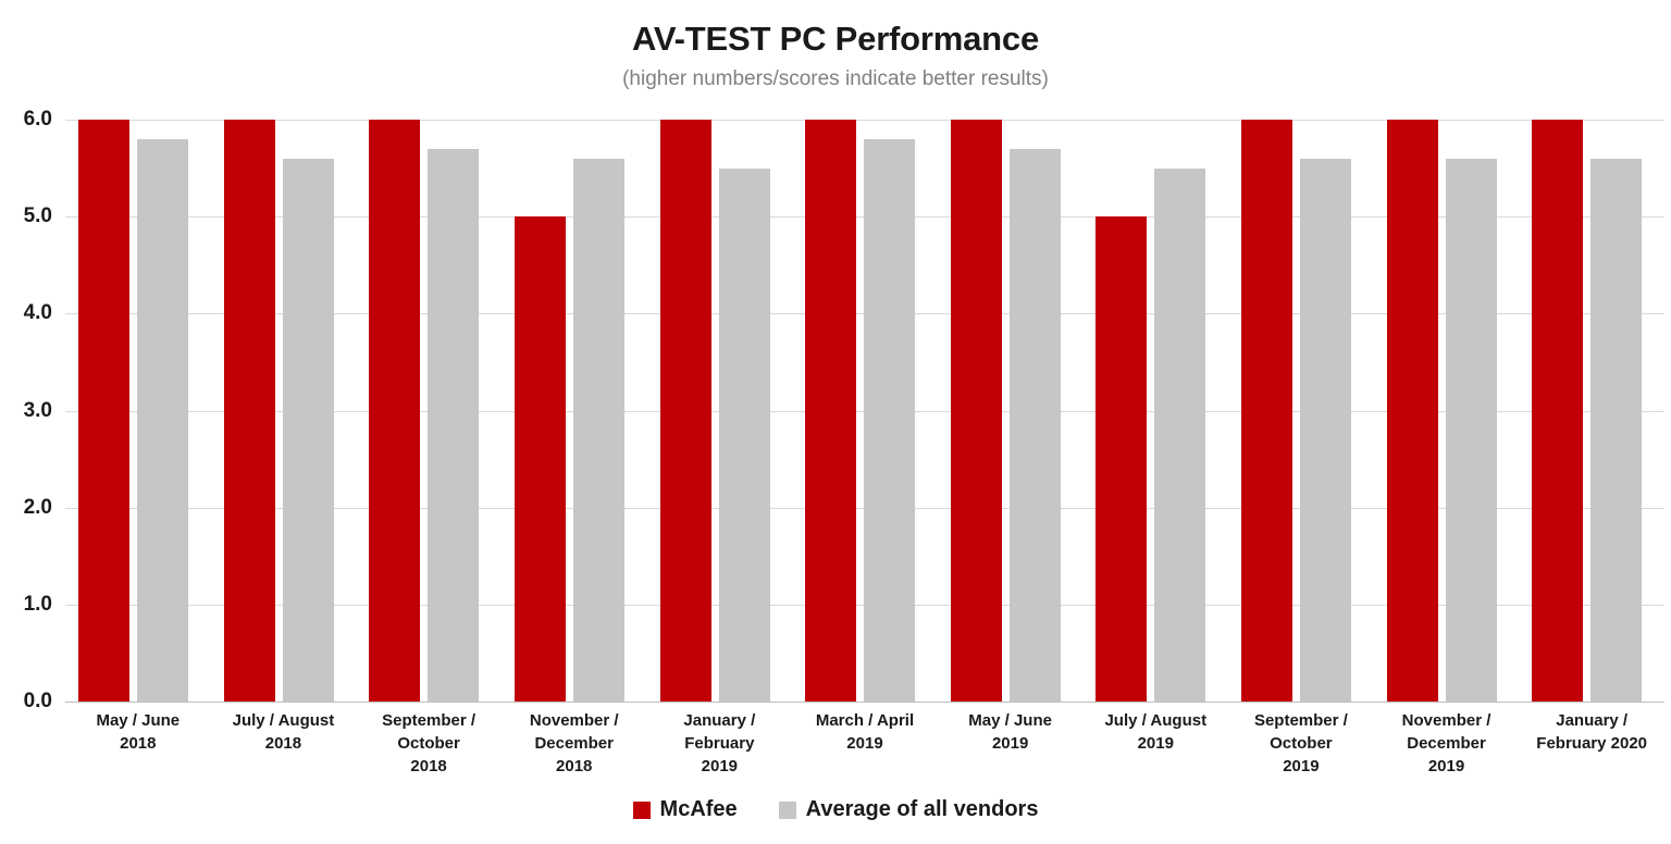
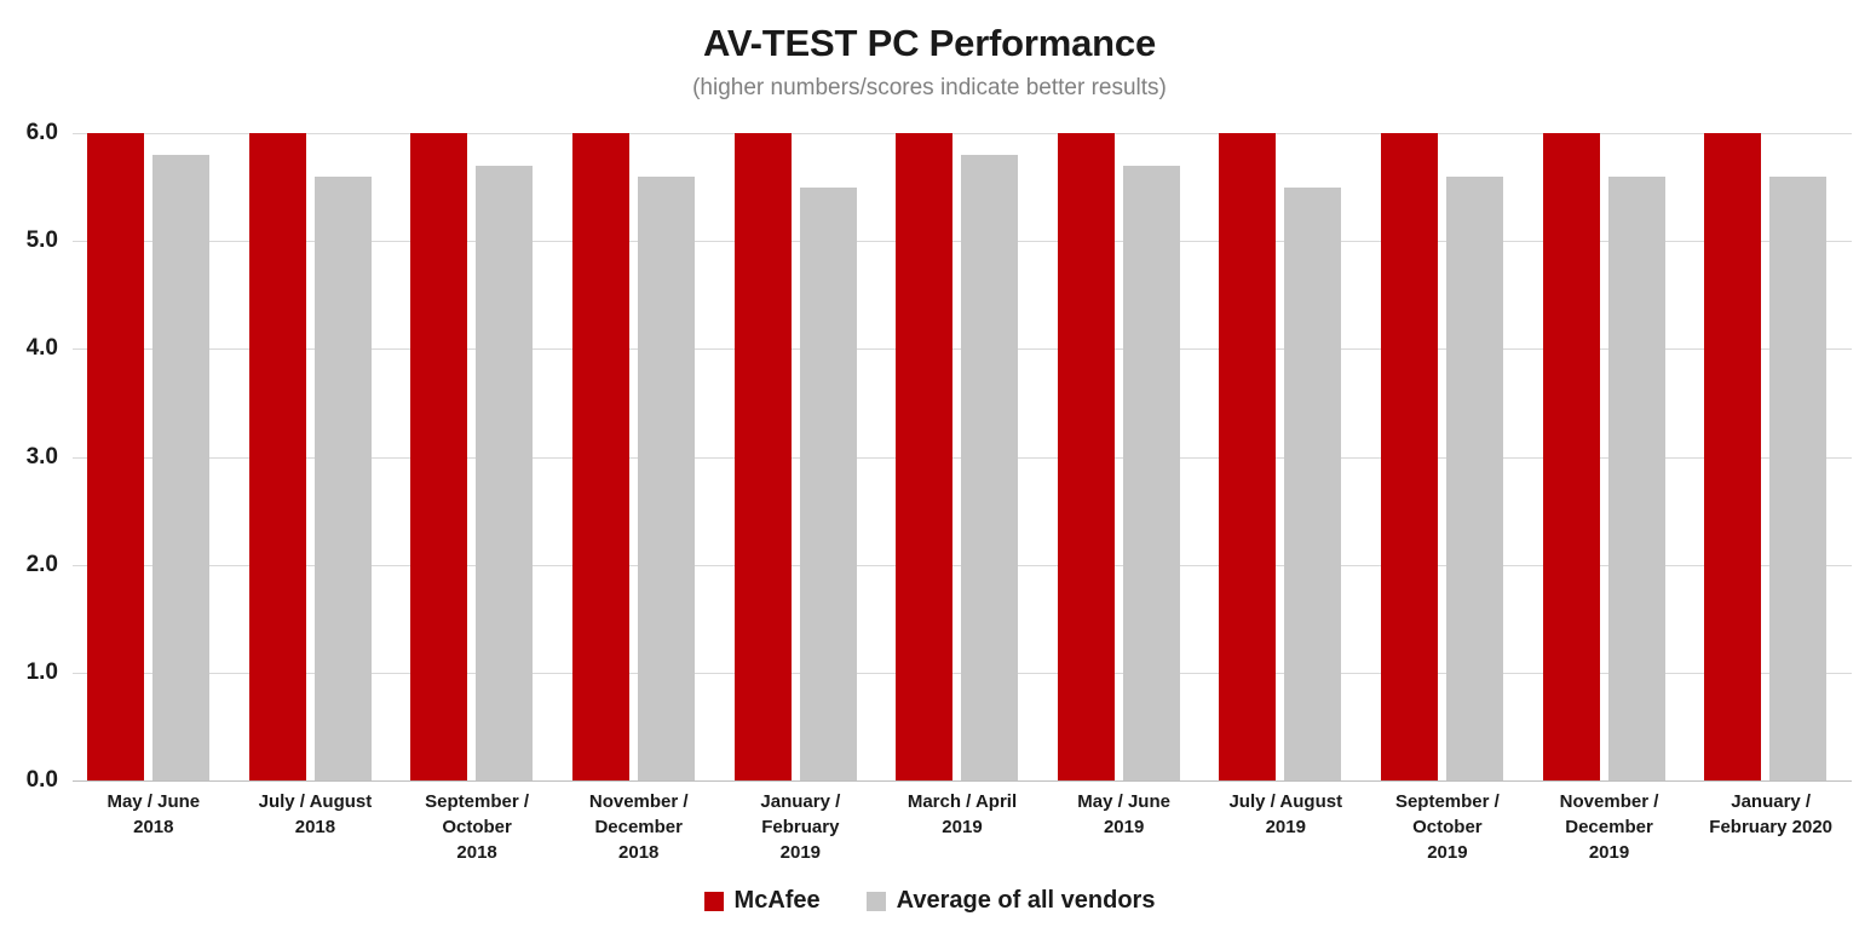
McAfee/November / December 2018: 5 -> 6
McAfee/July / August 2019: 5 -> 6
